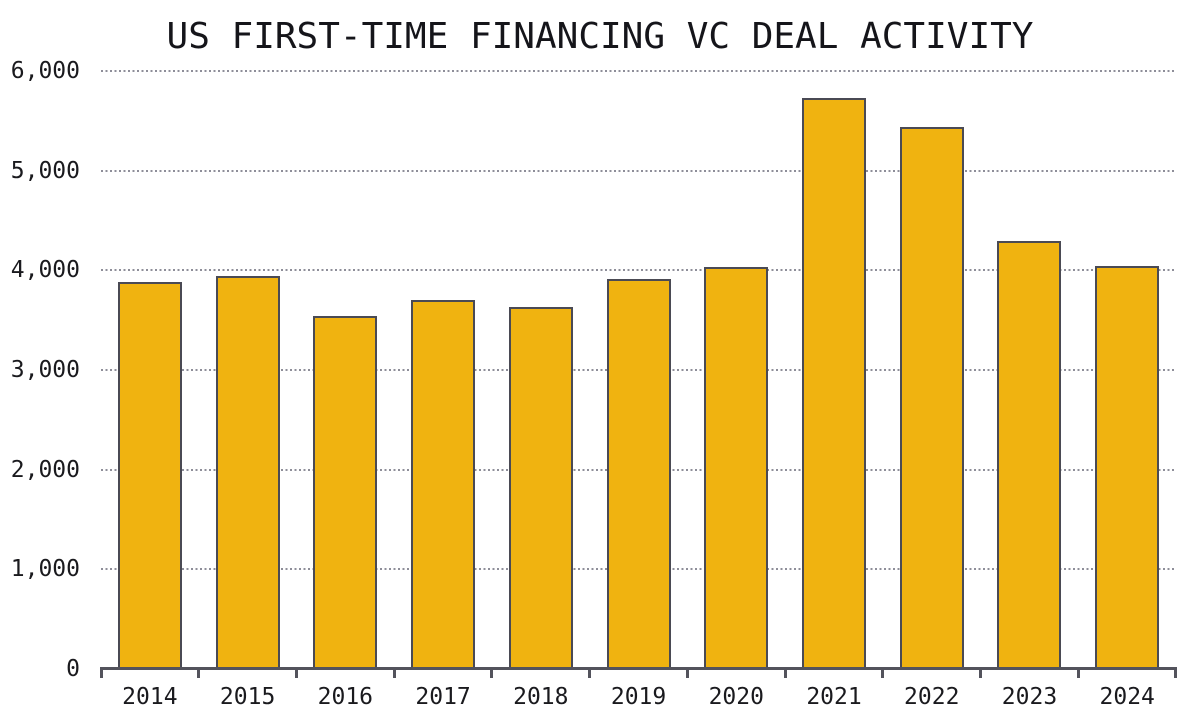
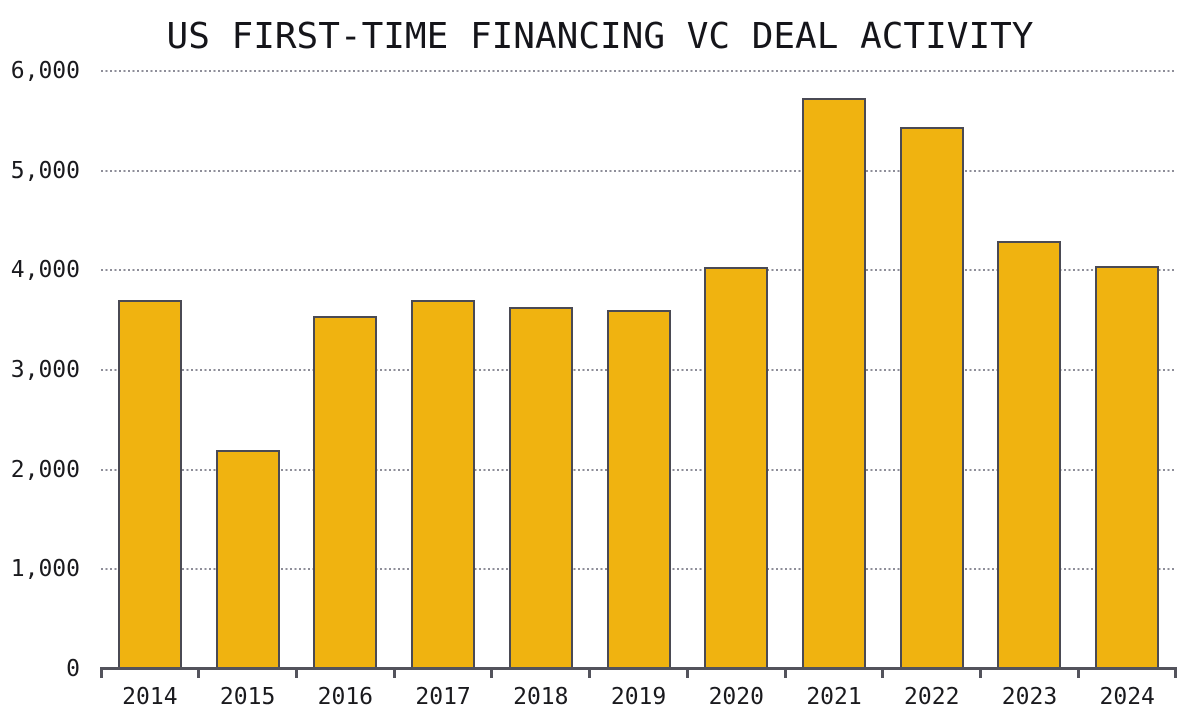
2014: 3900 -> 3700
2015: 3900 -> 2200
2019: 3900 -> 3600
